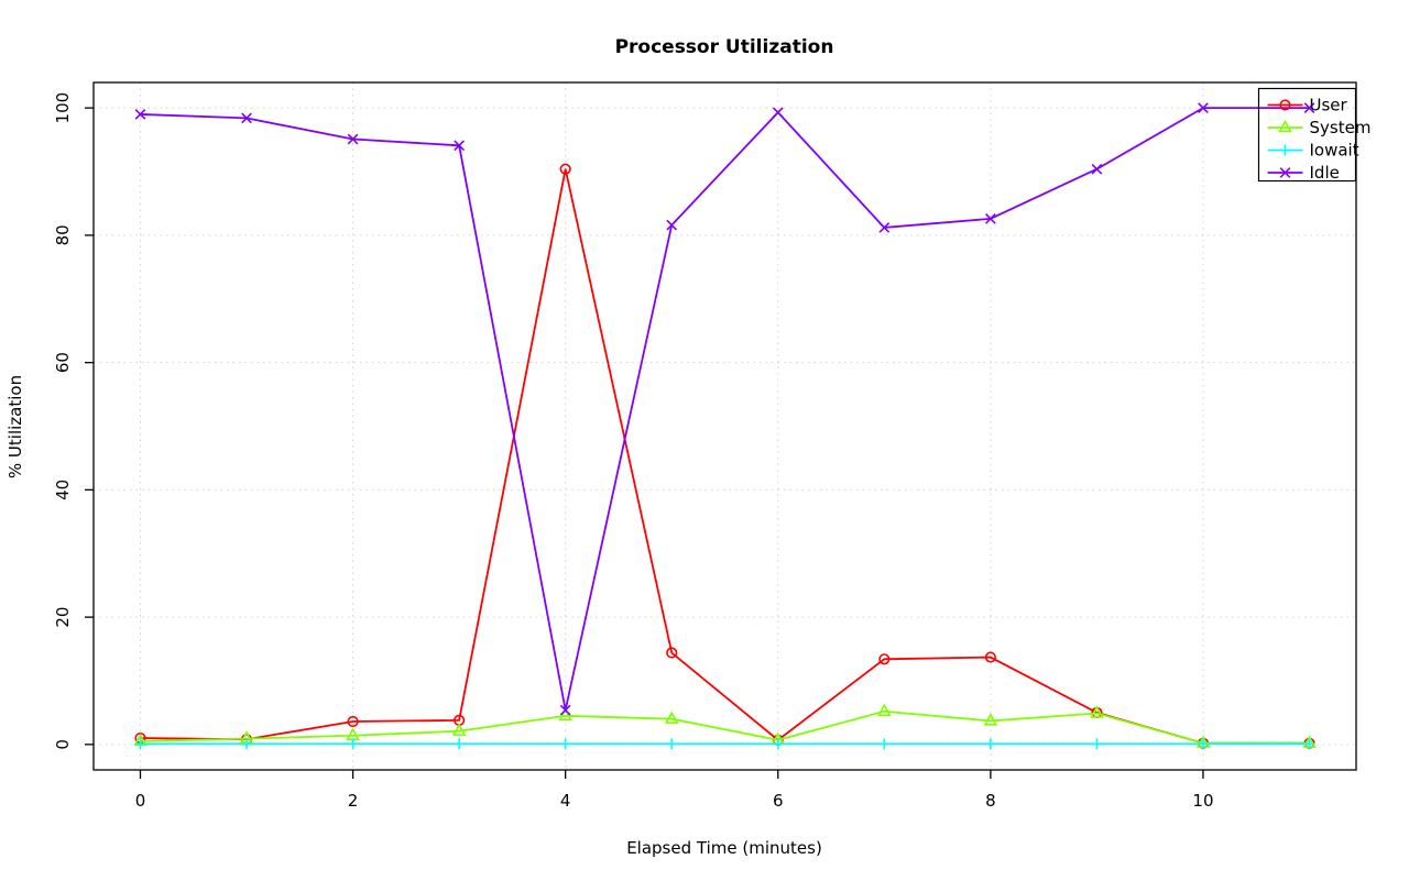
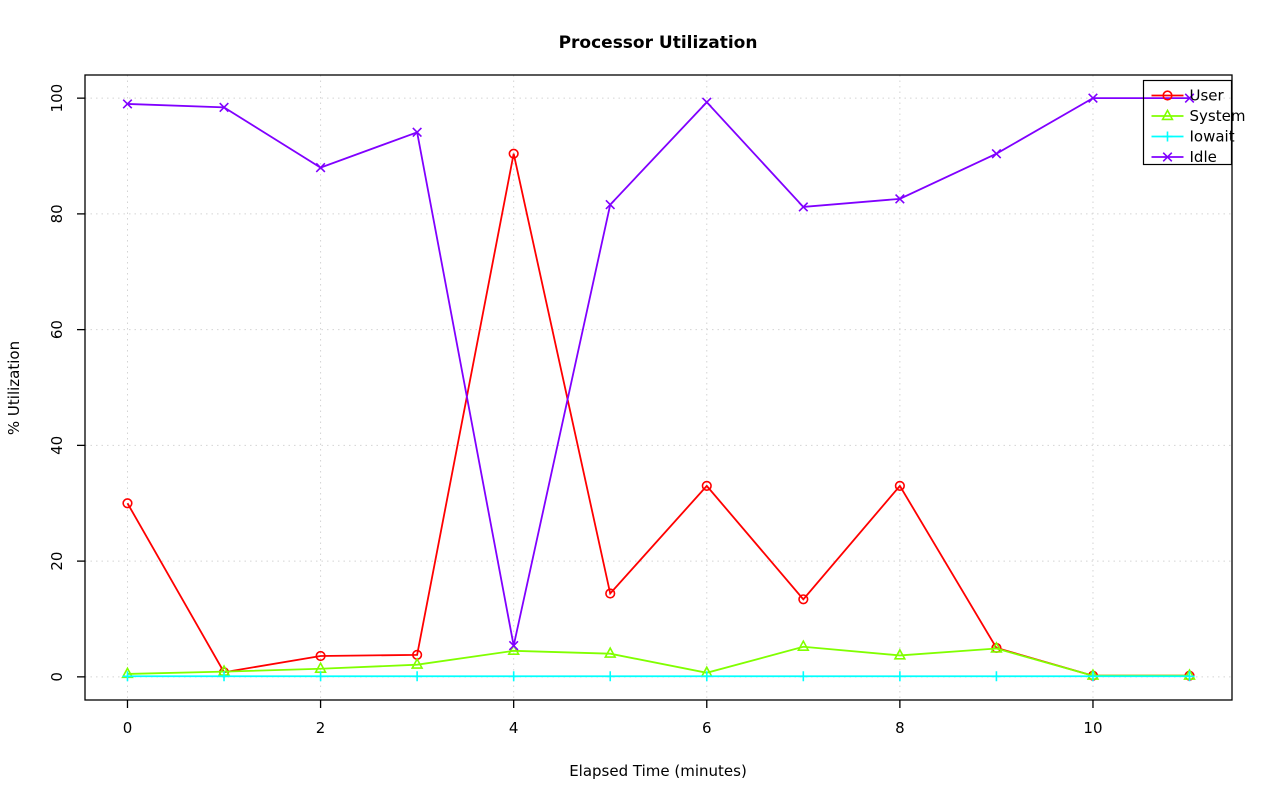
User/0: 1 -> 30
Idle/2: 95 -> 88
User/6: 1 -> 33
User/8: 14 -> 33
